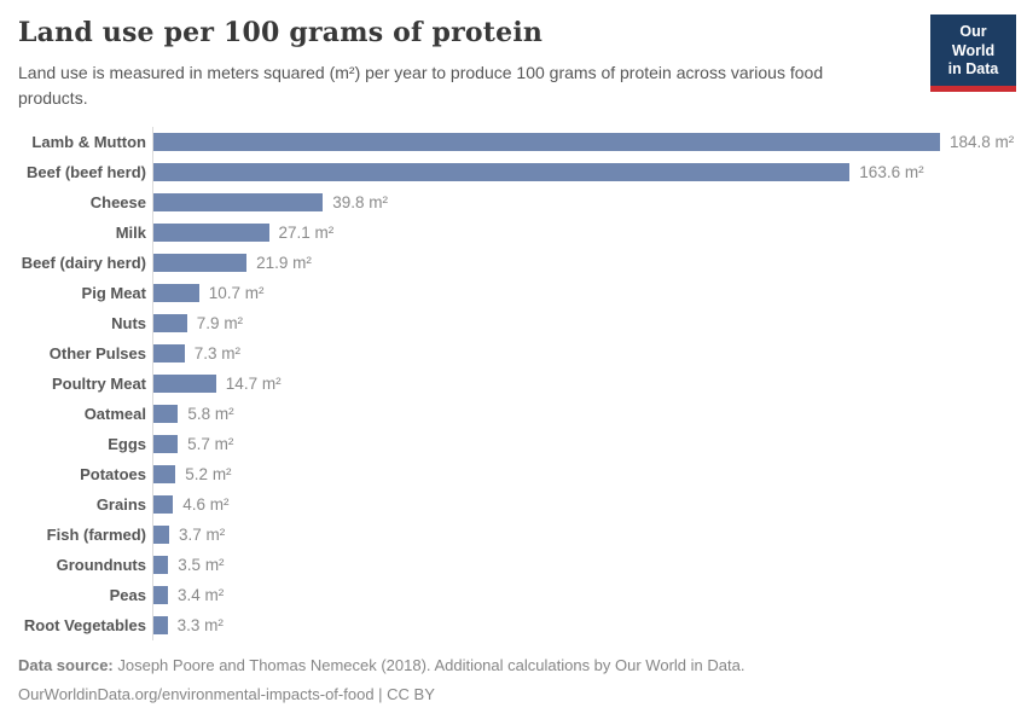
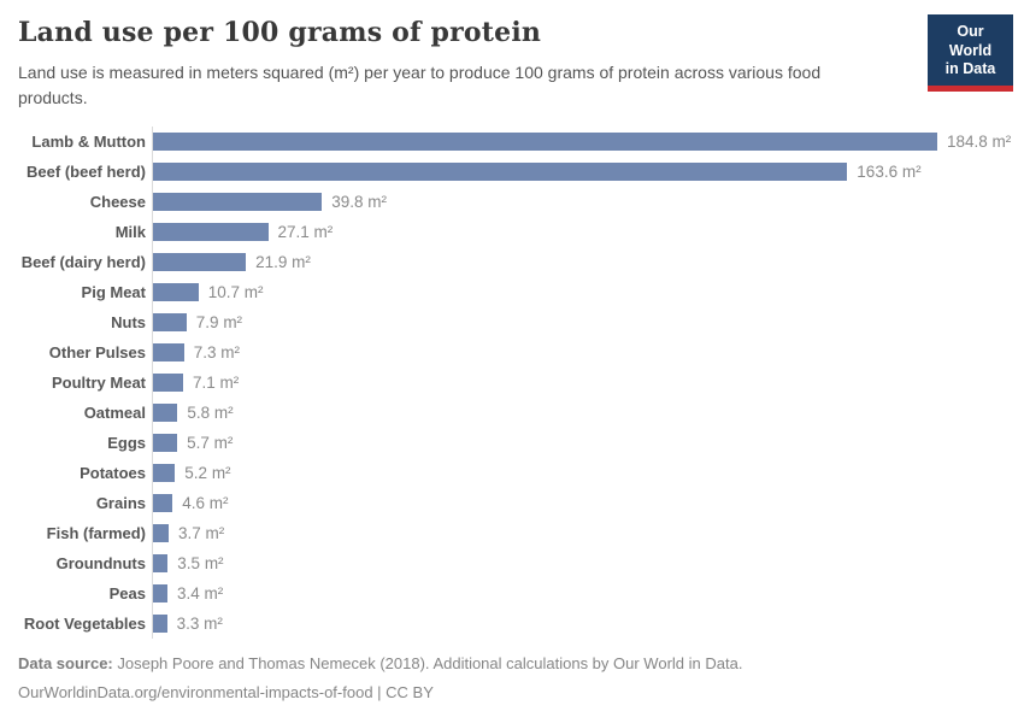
Poultry Meat: 14.7 -> 7.1
